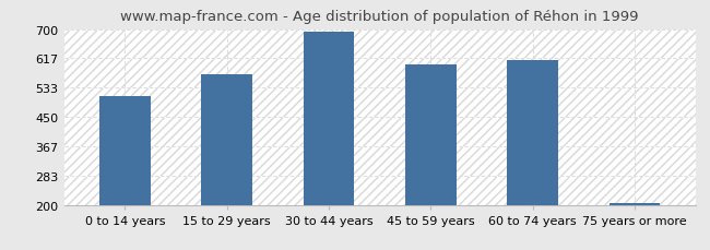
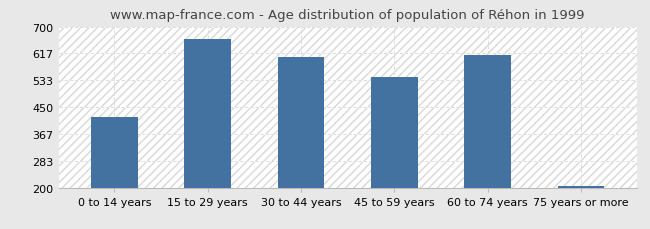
0 to 14 years: 510 -> 420
15 to 29 years: 570 -> 660
30 to 44 years: 692 -> 605
45 to 59 years: 598 -> 545
